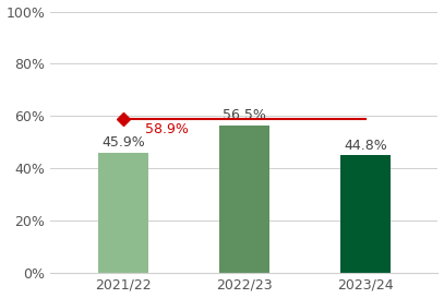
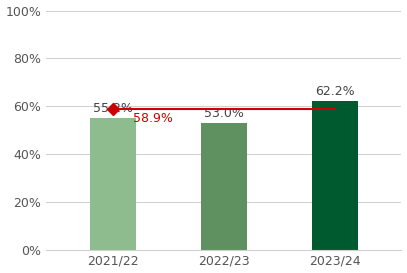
2021/22: 45.9% -> 55.2%
2022/23: 56.5% -> 53.0%
2023/24: 44.8% -> 62.2%
